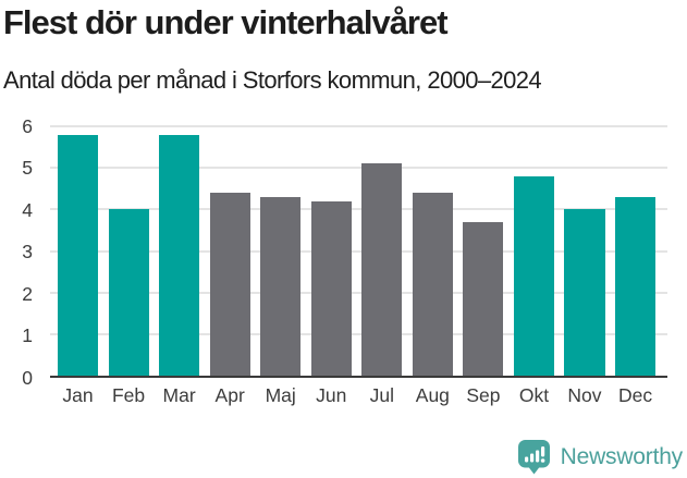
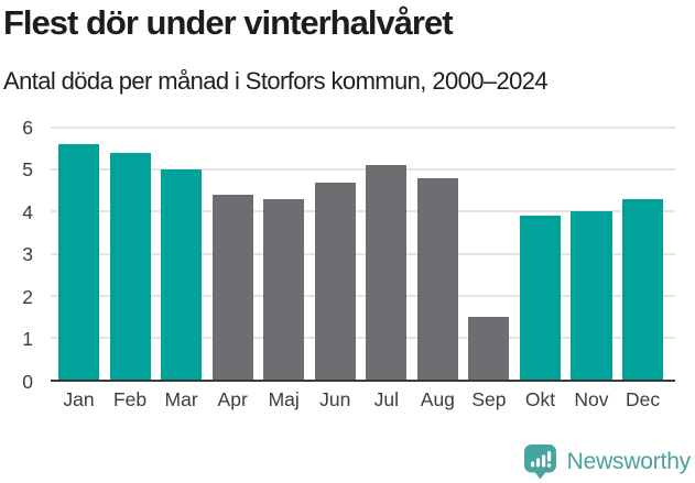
Jan: 5.8 -> 5.6
Feb: 4.0 -> 5.4
Mar: 5.8 -> 5.0
Jun: 4.2 -> 4.7
Aug: 4.4 -> 4.8
Sep: 3.7 -> 1.5
Okt: 4.8 -> 3.9
